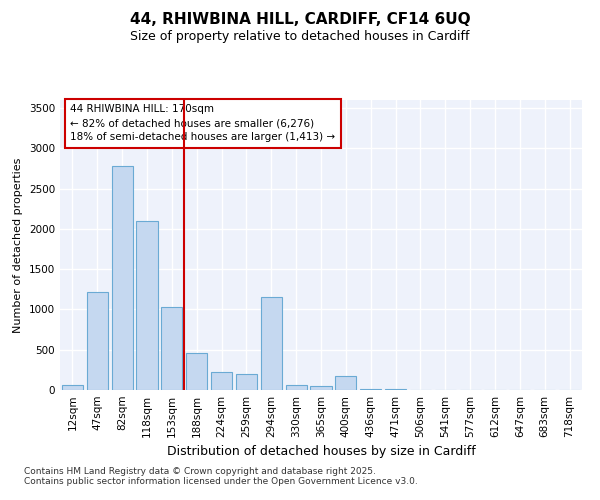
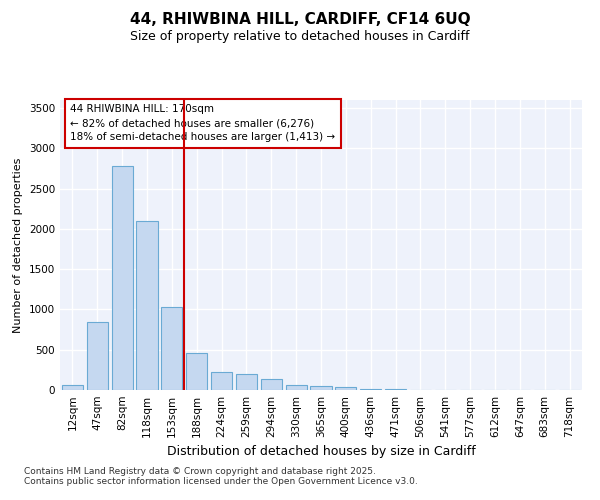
47sqm: 1220 -> 840
294sqm: 1160 -> 140
400sqm: 180 -> 40
